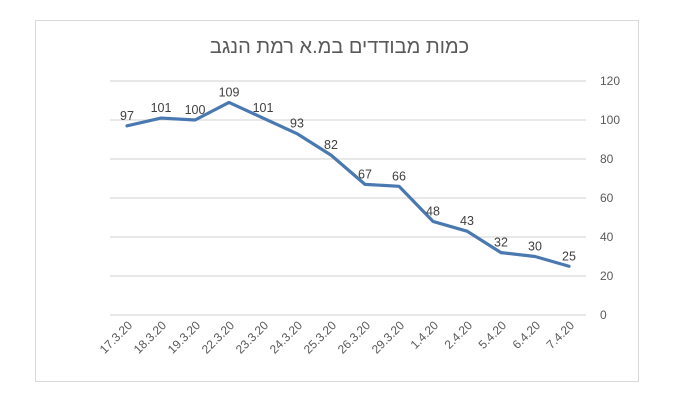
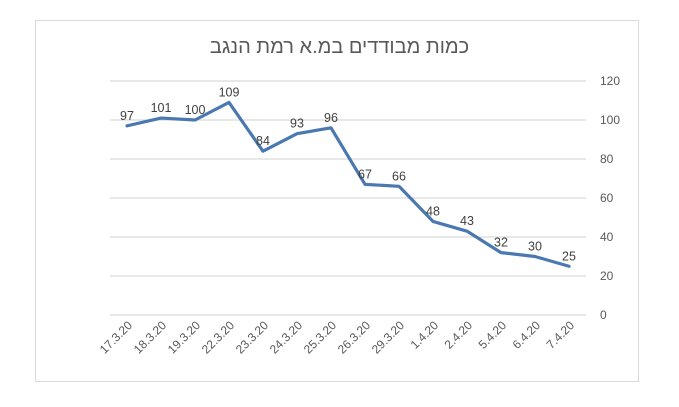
23.3.20: 101 -> 84
25.3.20: 82 -> 96
